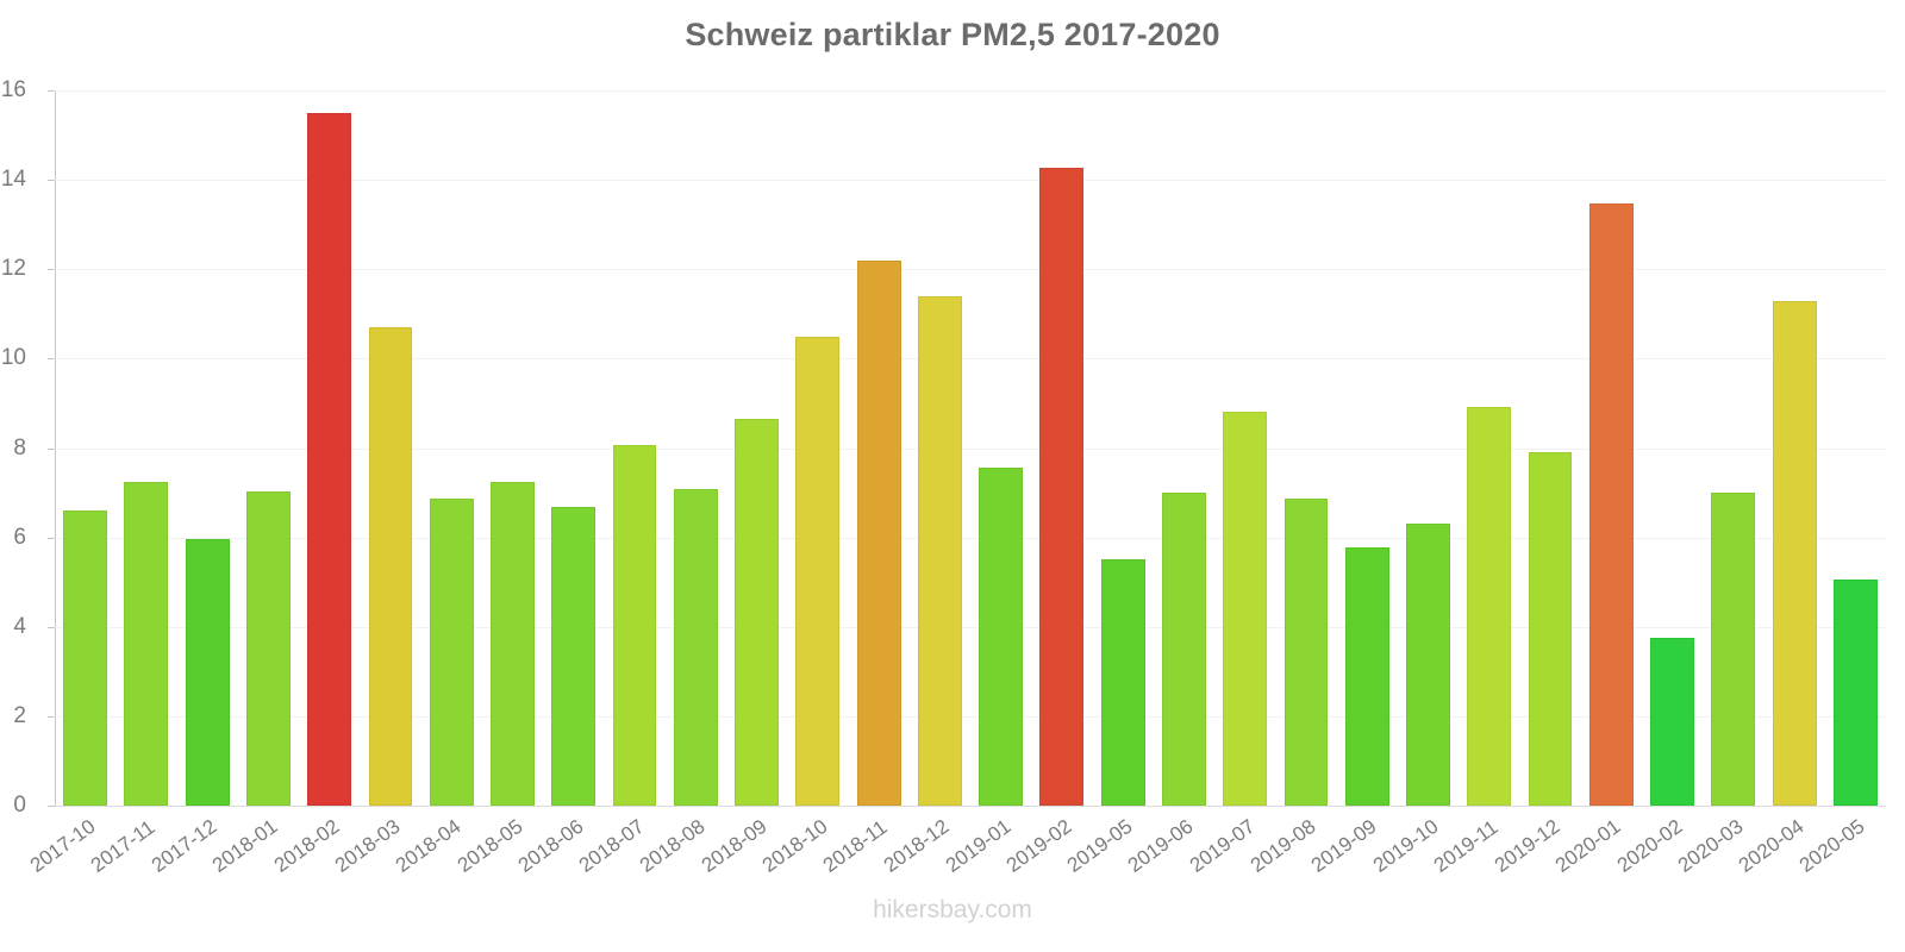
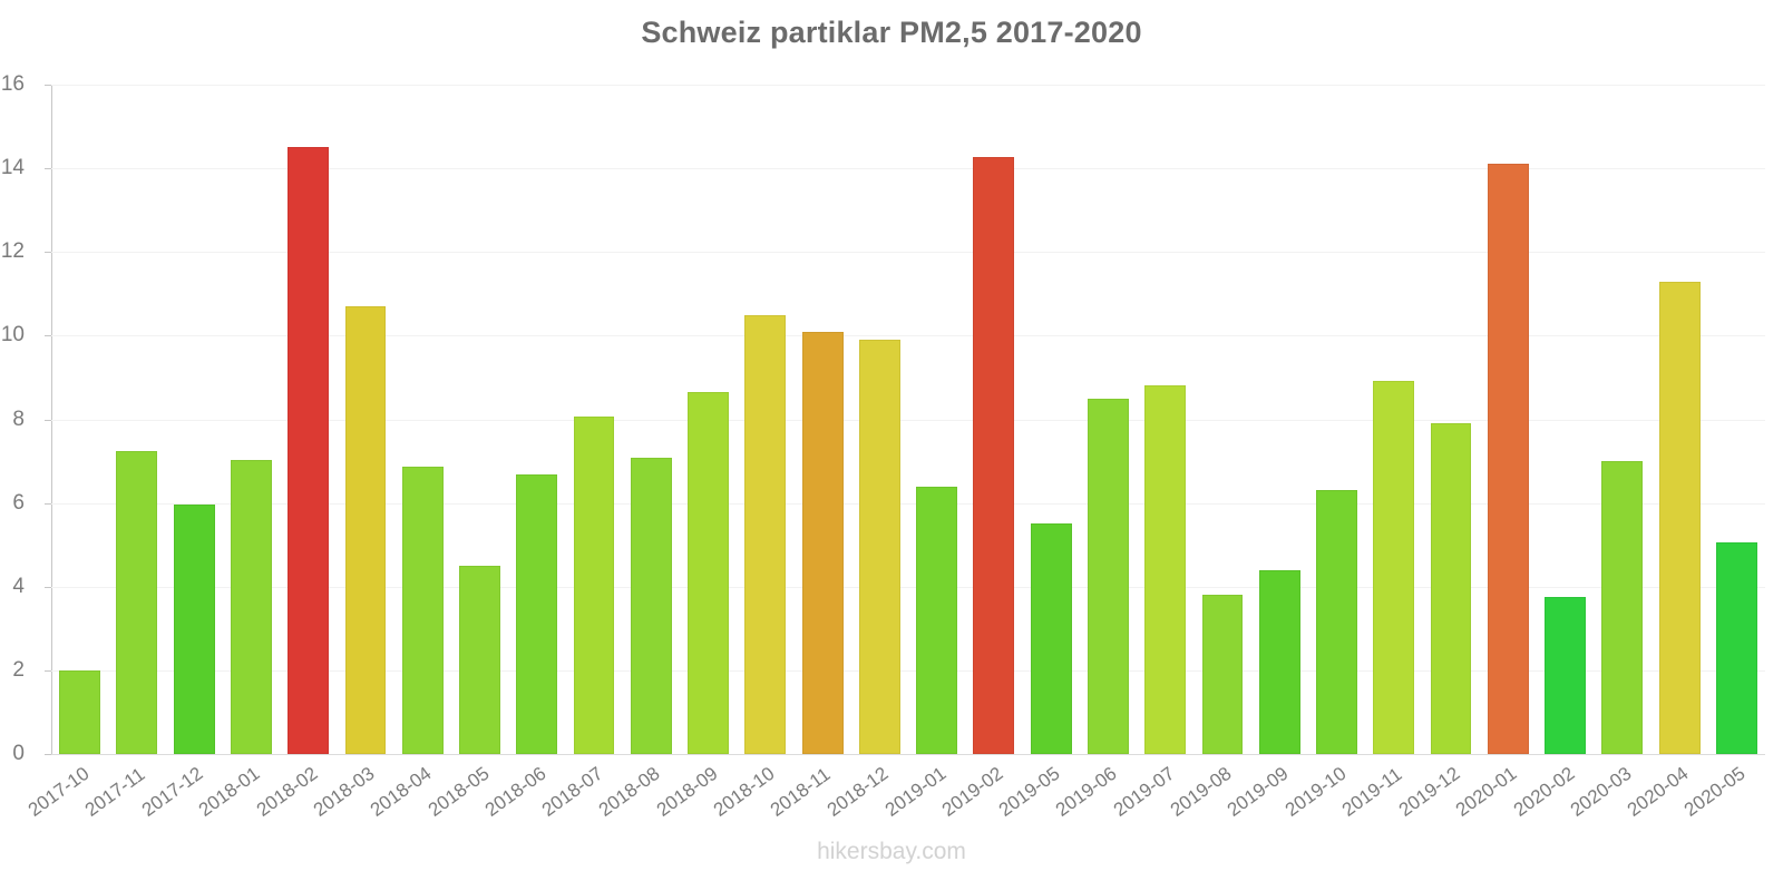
2017-10: 6.6 -> 2.0
2018-02: 15.5 -> 14.5
2018-05: 7.2 -> 4.5
2018-11: 12.2 -> 10.1
2018-12: 11.4 -> 9.9
2019-01: 7.6 -> 6.4
2019-06: 7.0 -> 8.5
2019-08: 6.9 -> 3.8
2019-09: 5.8 -> 4.4
2020-01: 13.5 -> 14.1
